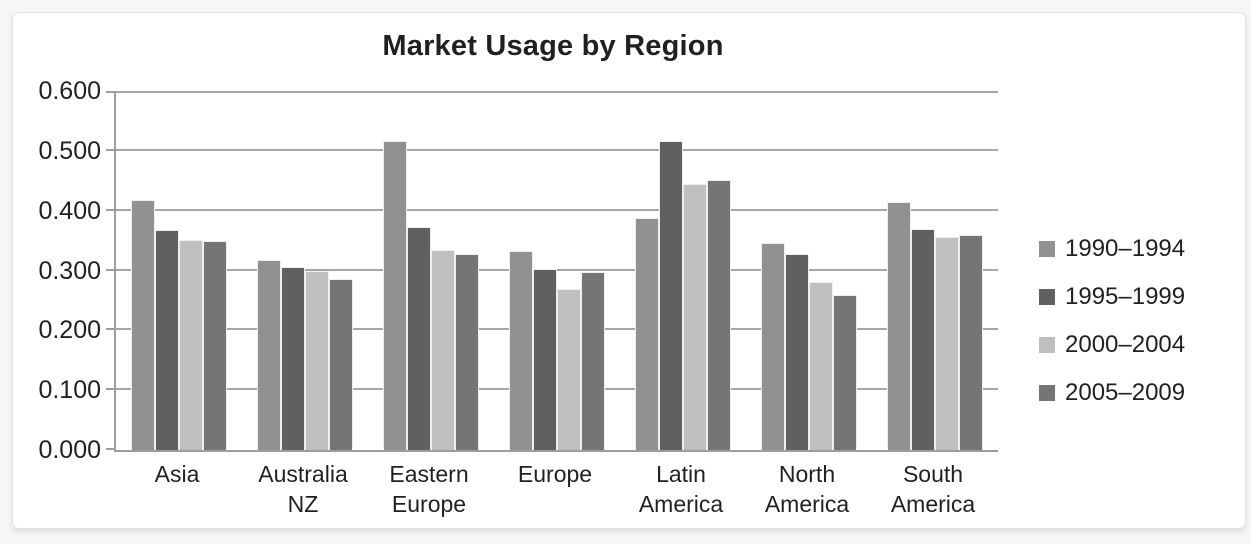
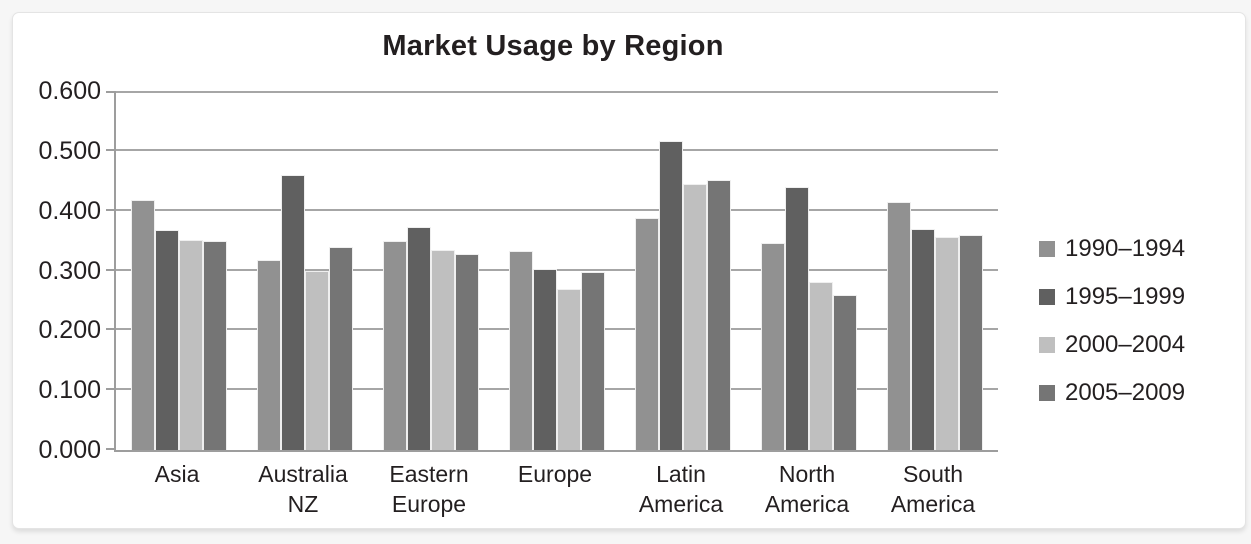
1995–1999/Australia NZ: 0.31 -> 0.46
2005–2009/Australia NZ: 0.29 -> 0.34
1990–1994/Eastern Europe: 0.52 -> 0.35
1995–1999/North America: 0.33 -> 0.44
